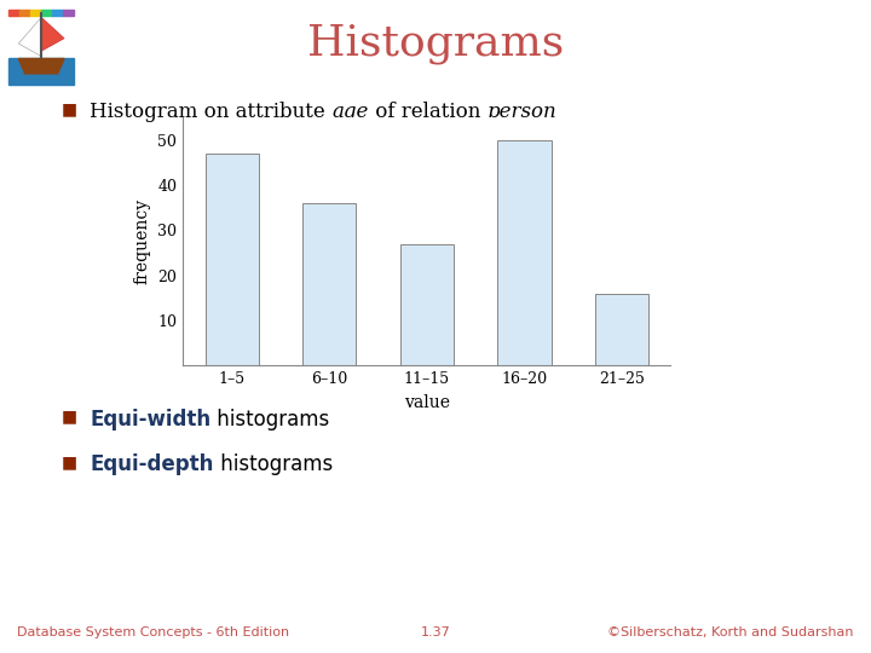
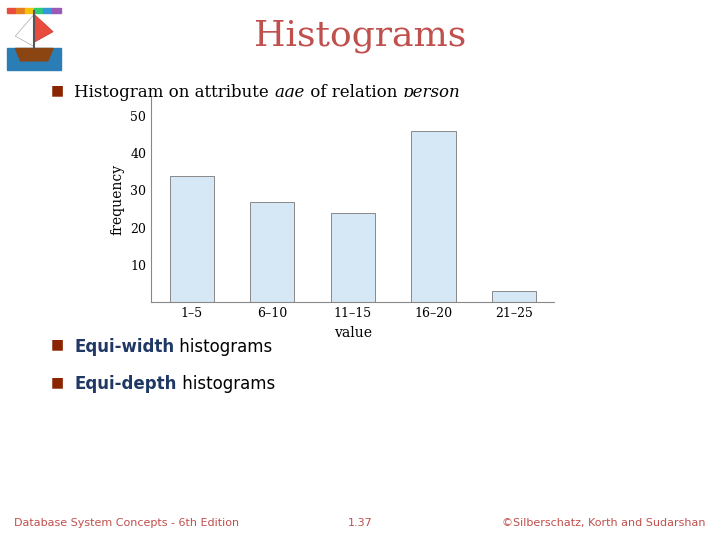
1–5: 47 -> 34
6–10: 36 -> 27
11–15: 27 -> 24
16–20: 50 -> 46
21–25: 16 -> 3
